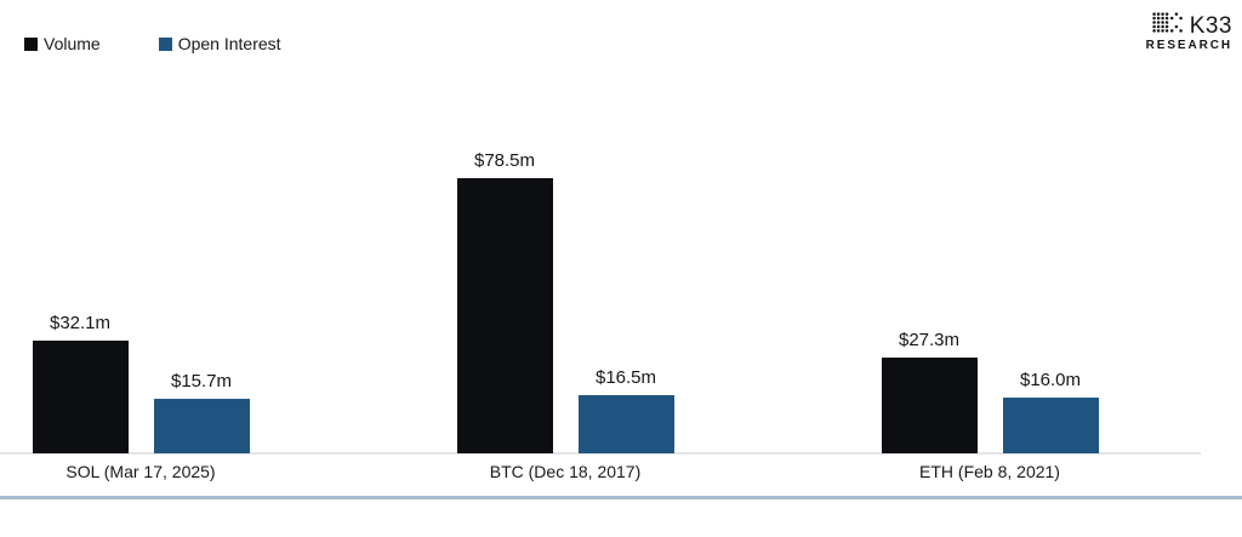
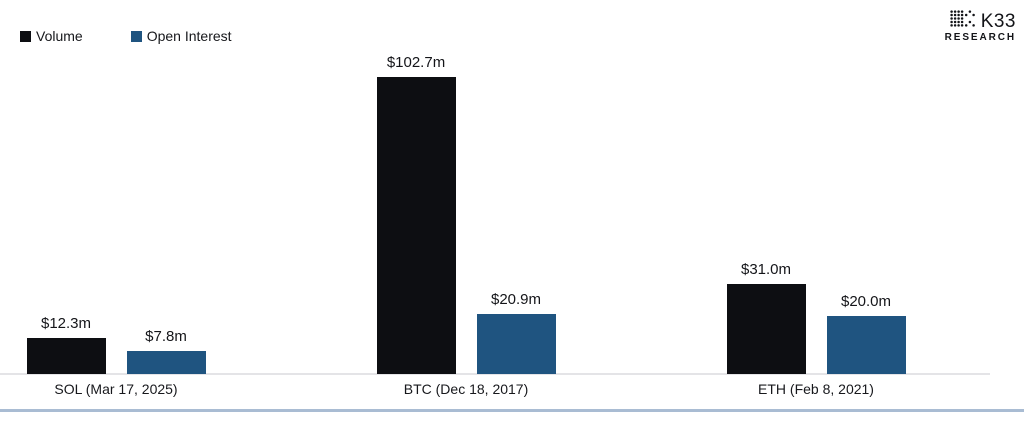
Volume/SOL (Mar 17, 2025): $32.1m -> $12.3m
Open Interest/SOL (Mar 17, 2025): $15.7m -> $7.8m
Volume/BTC (Dec 18, 2017): $78.5m -> $102.7m
Open Interest/BTC (Dec 18, 2017): $16.5m -> $20.9m
Volume/ETH (Feb 8, 2021): $27.3m -> $31.0m
Open Interest/ETH (Feb 8, 2021): $16.0m -> $20.0m
